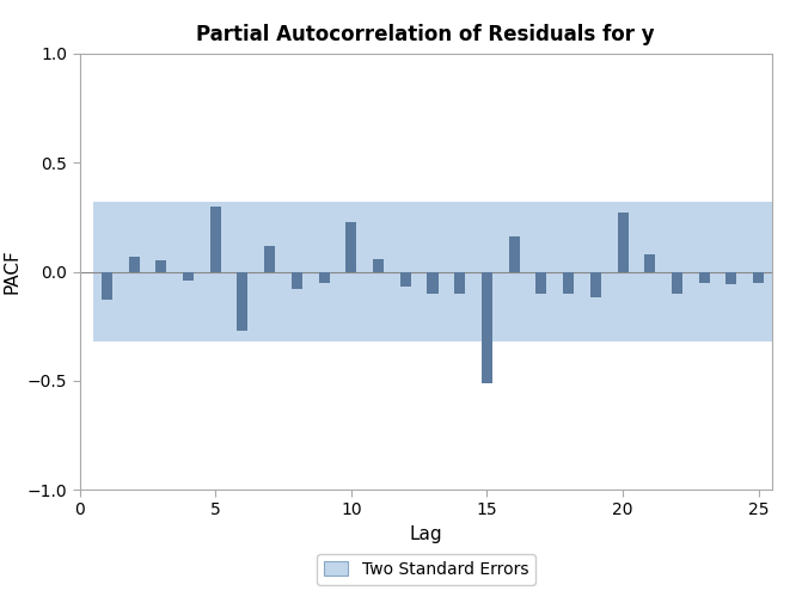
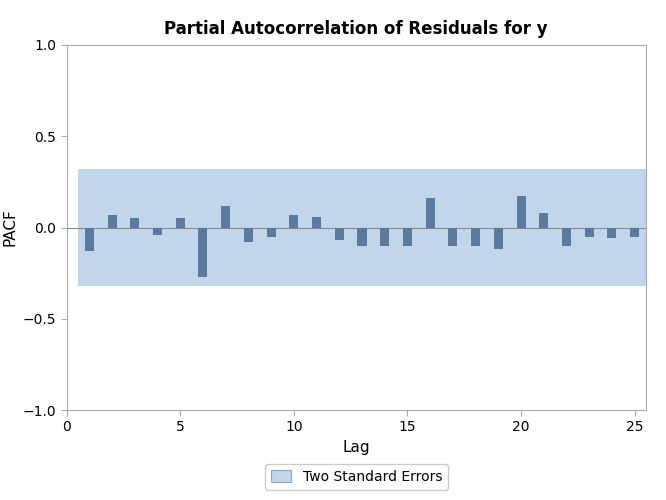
5: 0.30 -> 0.05
10: 0.23 -> 0.07
15: -0.51 -> -0.10
20: 0.27 -> 0.17
